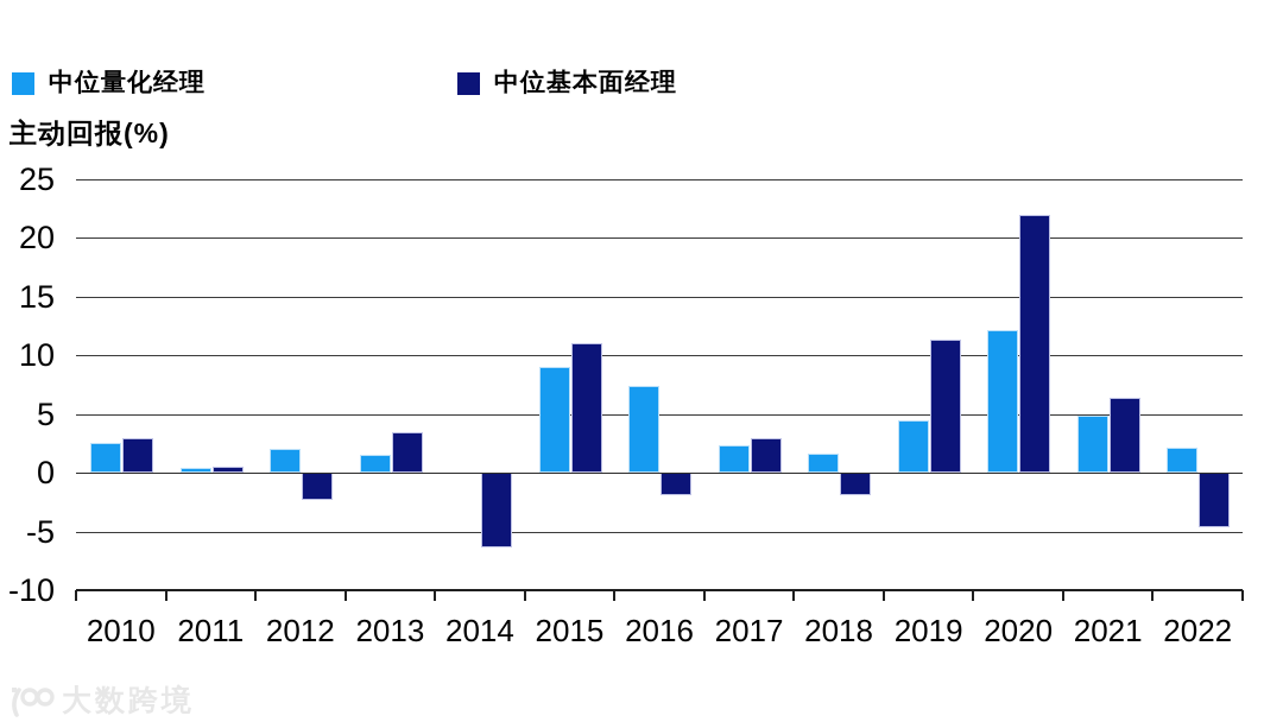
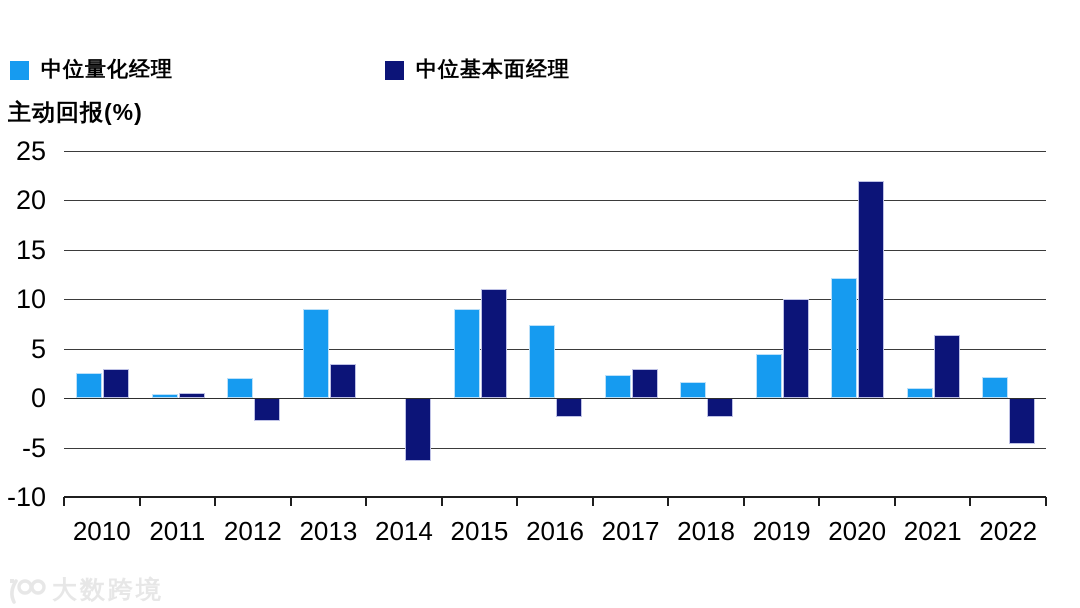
中位量化经理/2013: 2 -> 9
中位基本面经理/2019: 11 -> 10
中位量化经理/2021: 5 -> 1
